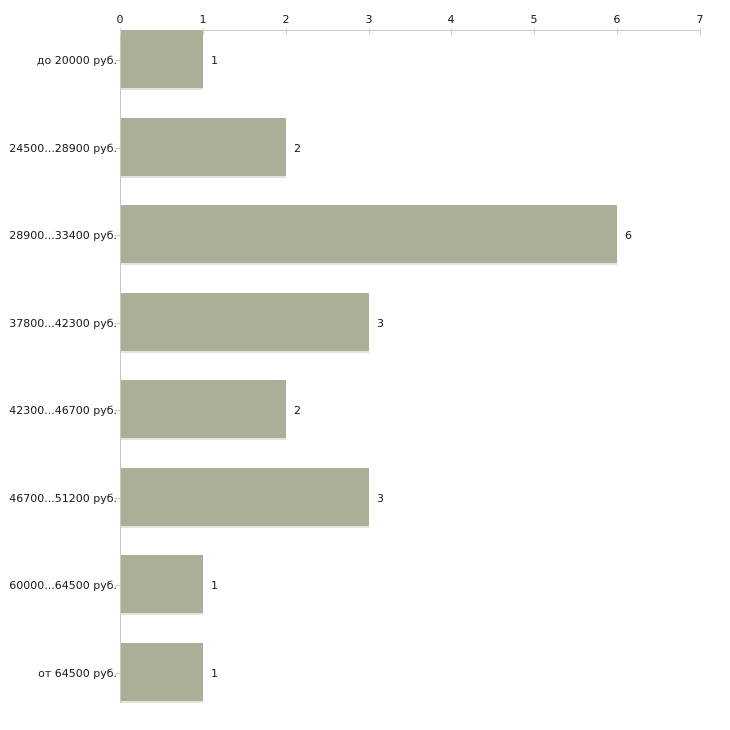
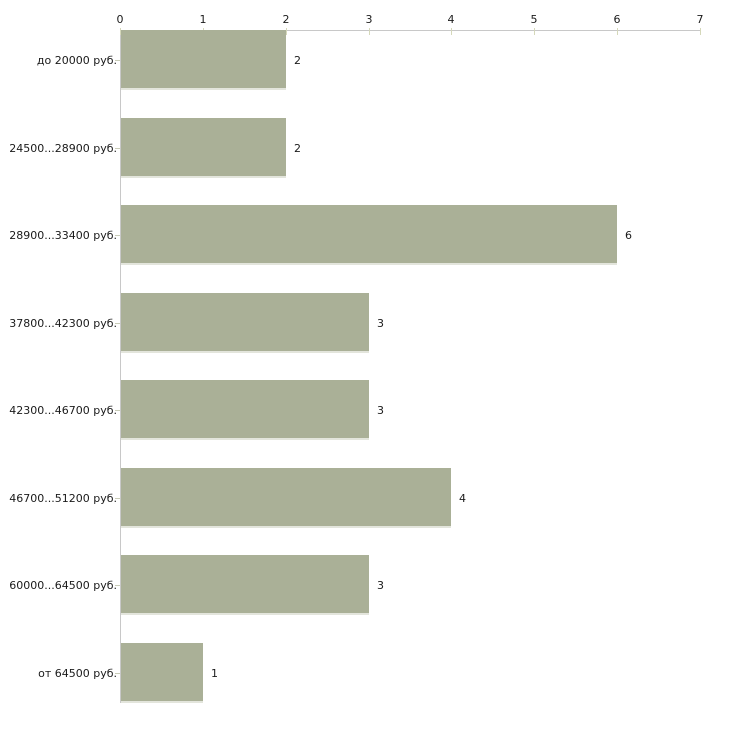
до 20000 руб.: 1 -> 2
42300...46700 руб.: 2 -> 3
46700...51200 руб.: 3 -> 4
60000...64500 руб.: 1 -> 3
